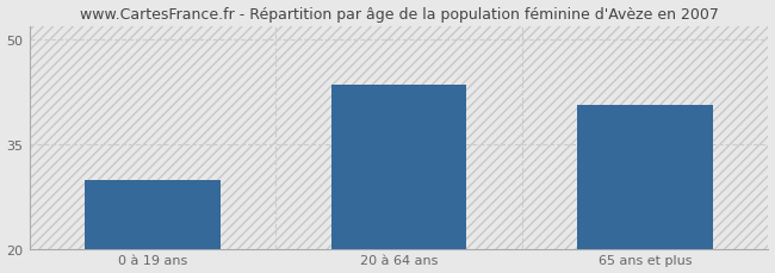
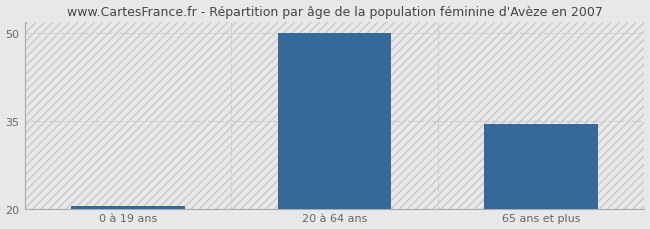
0 à 19 ans: 29.8 -> 20.5
20 à 64 ans: 43.6 -> 50.0
65 ans et plus: 40.6 -> 34.5
